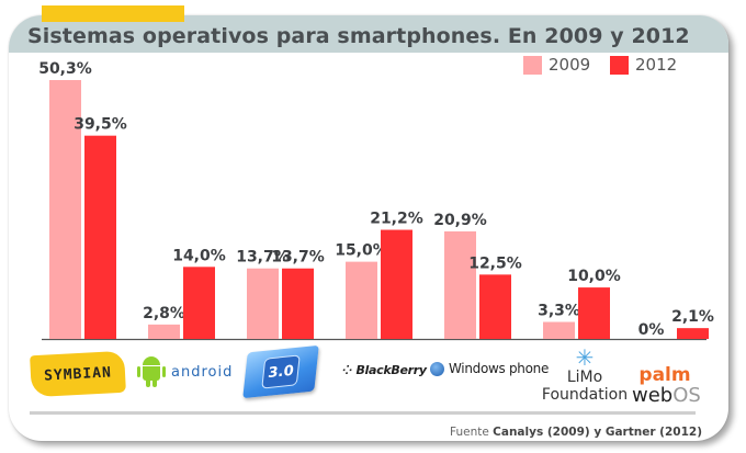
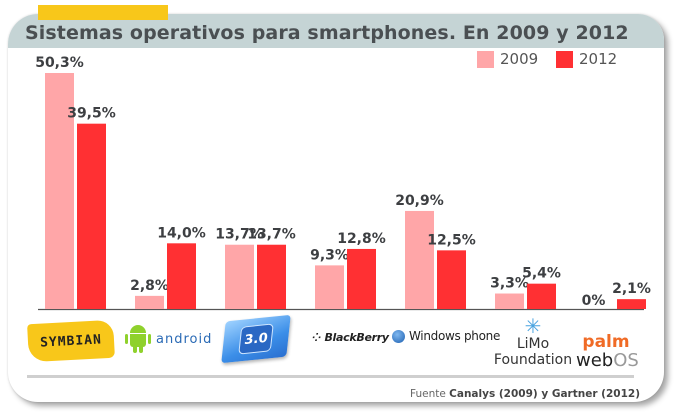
2009/BlackBerry: 15,0% -> 9,3%
2012/BlackBerry: 21,2% -> 12,8%
2012/LiMo Foundation: 10,0% -> 5,4%
